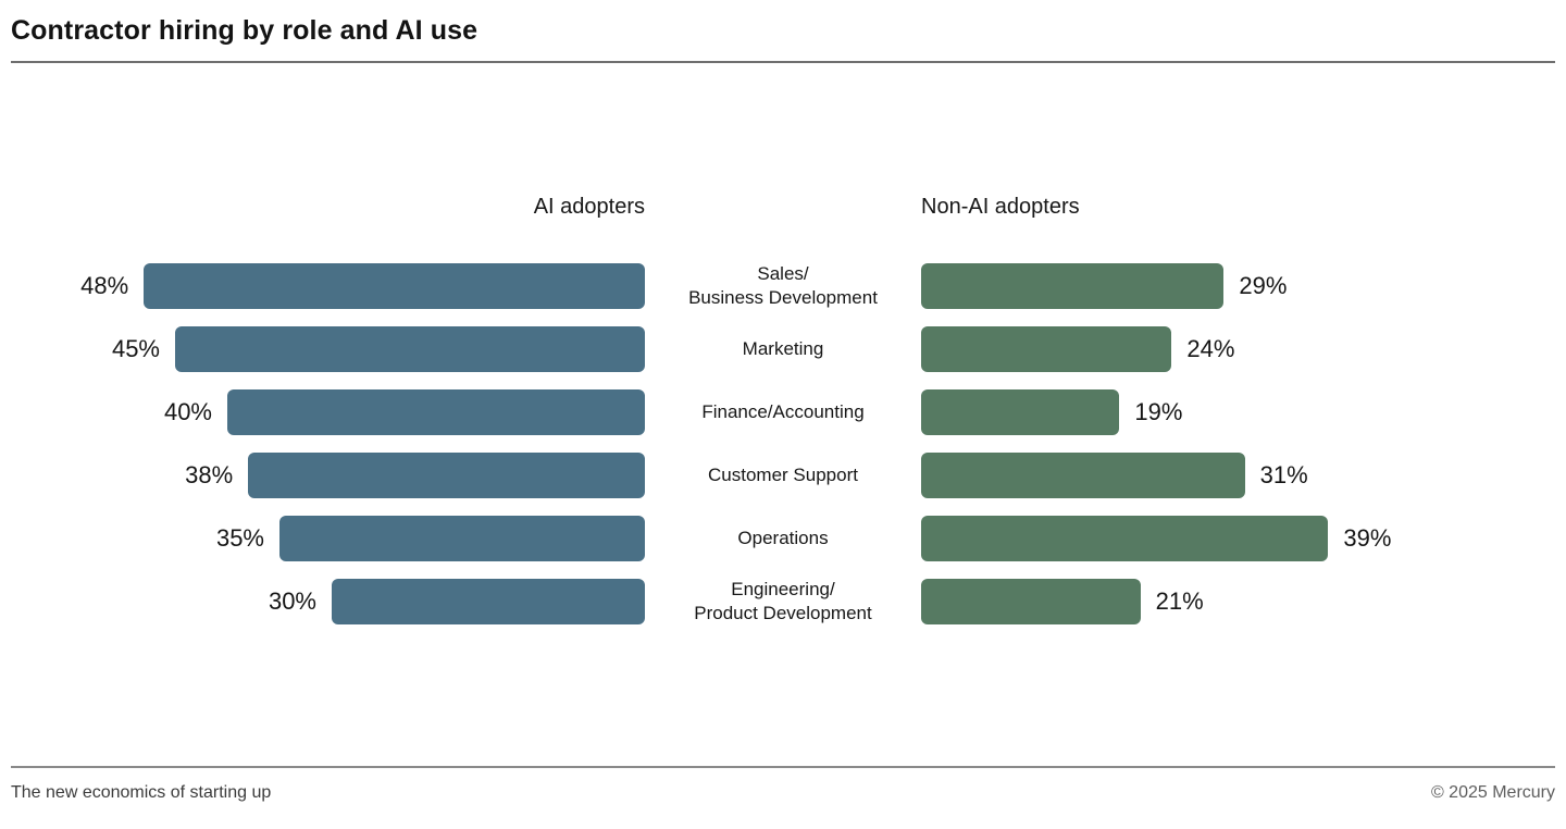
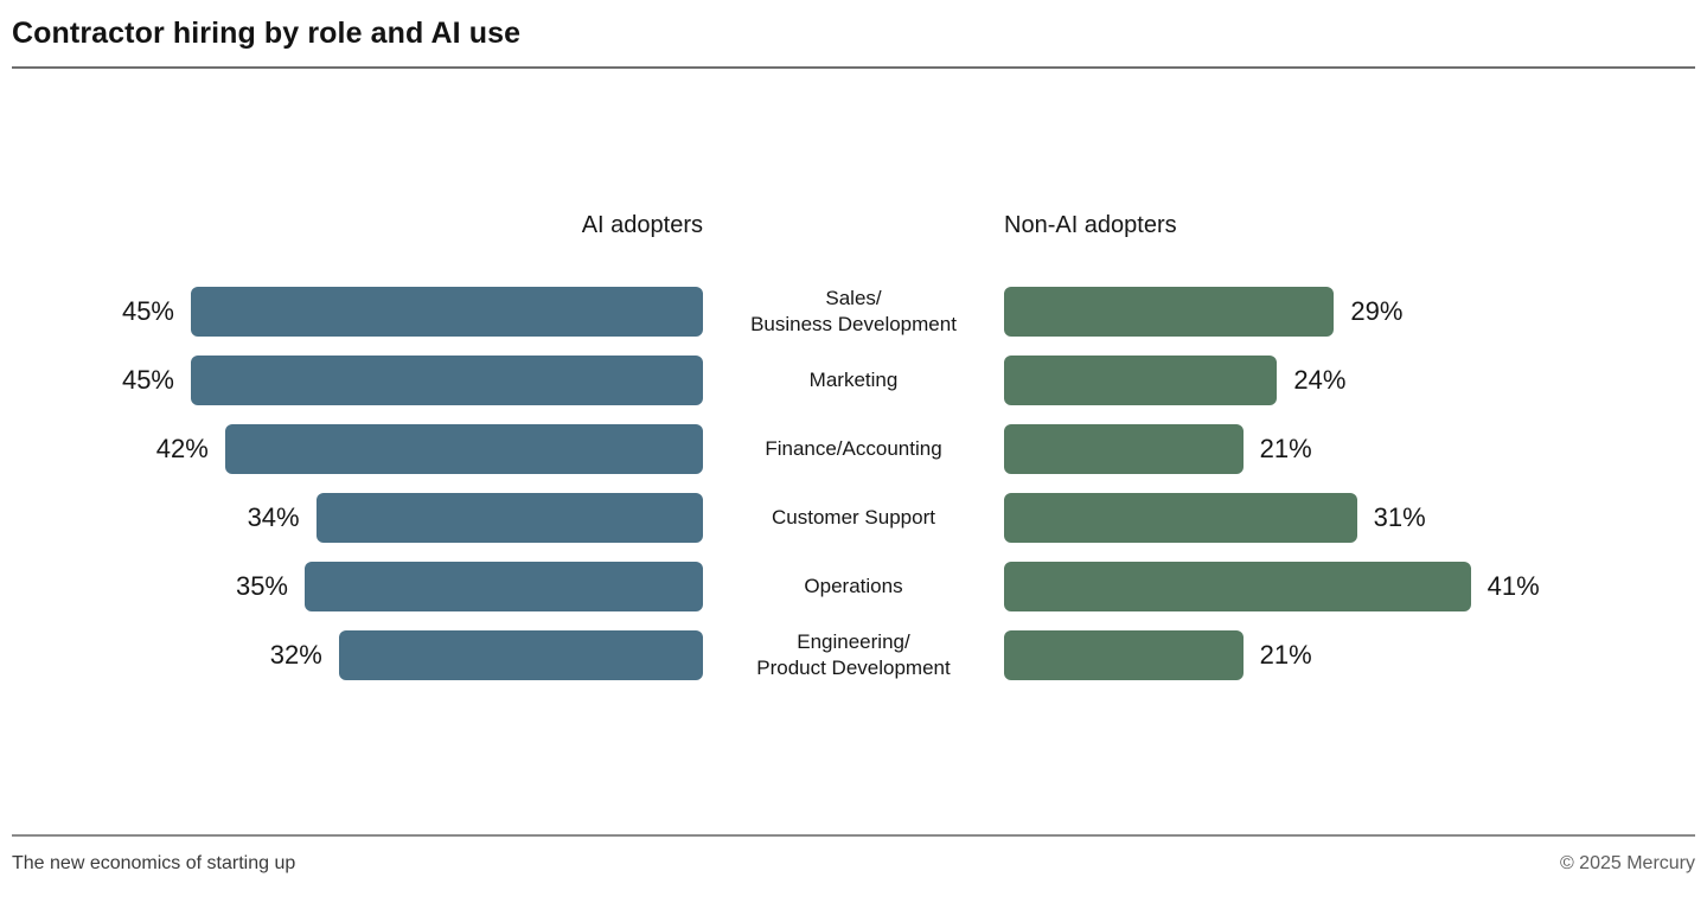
AI adopters/Sales/ Business Development: 48% -> 45%
AI adopters/Finance/Accounting: 40% -> 42%
Non-AI adopters/Finance/Accounting: 19% -> 21%
AI adopters/Customer Support: 38% -> 34%
Non-AI adopters/Operations: 39% -> 41%
AI adopters/Engineering/ Product Development: 30% -> 32%
